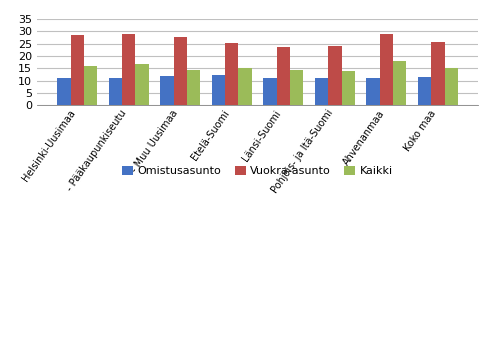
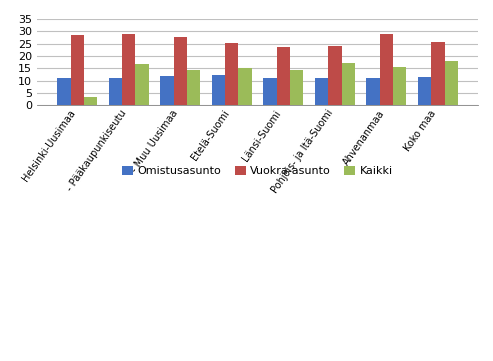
Kaikki/Helsinki-Uusimaa: 16.0 -> 3.5
Kaikki/Pohjois- ja Itä-Suomi: 14.1 -> 17.0
Kaikki/Ahvenanmaa: 18.1 -> 15.5
Kaikki/Koko maa: 15.0 -> 18.0
